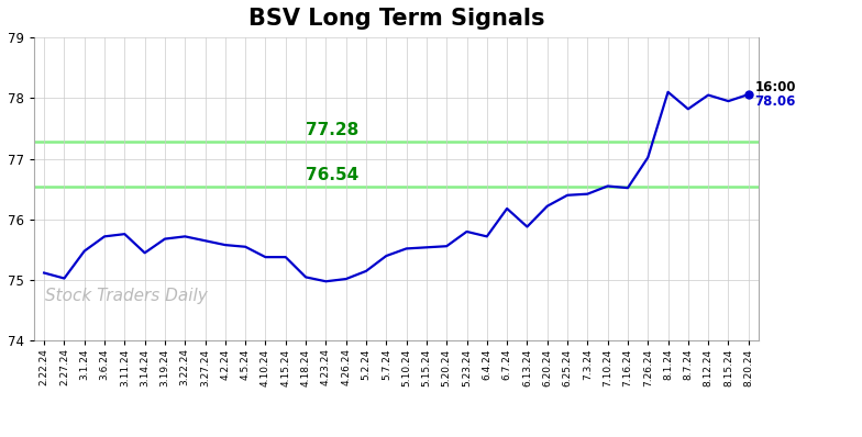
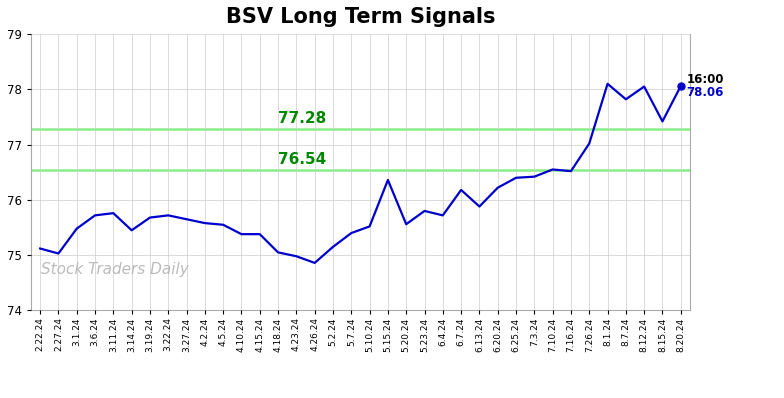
4.26.24: 75.02 -> 74.86
5.15.24: 75.54 -> 76.36
8.15.24: 77.95 -> 77.42
